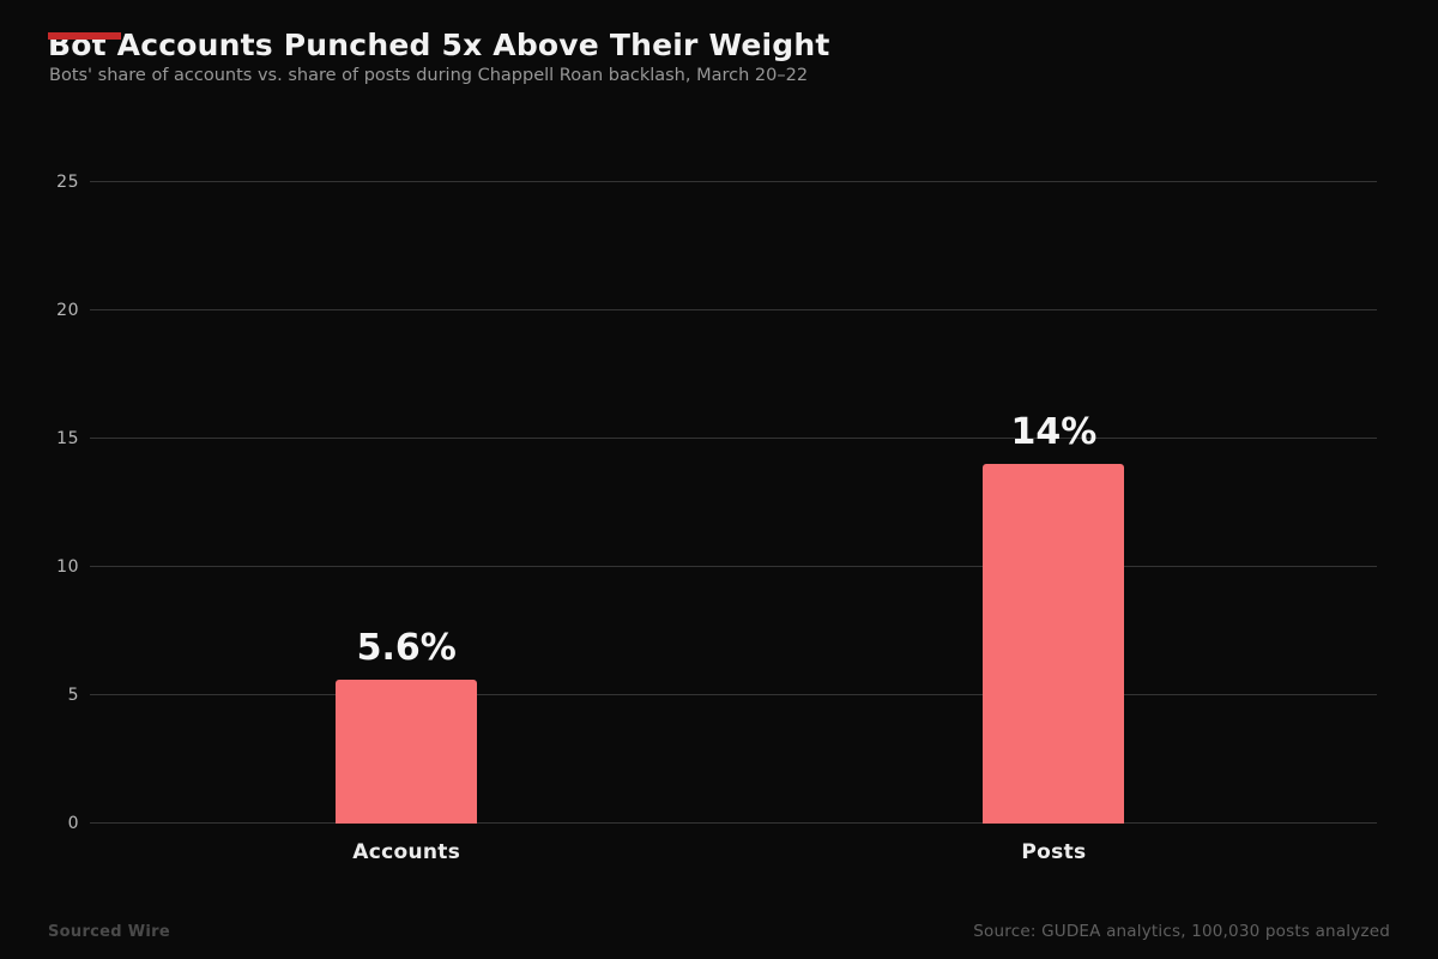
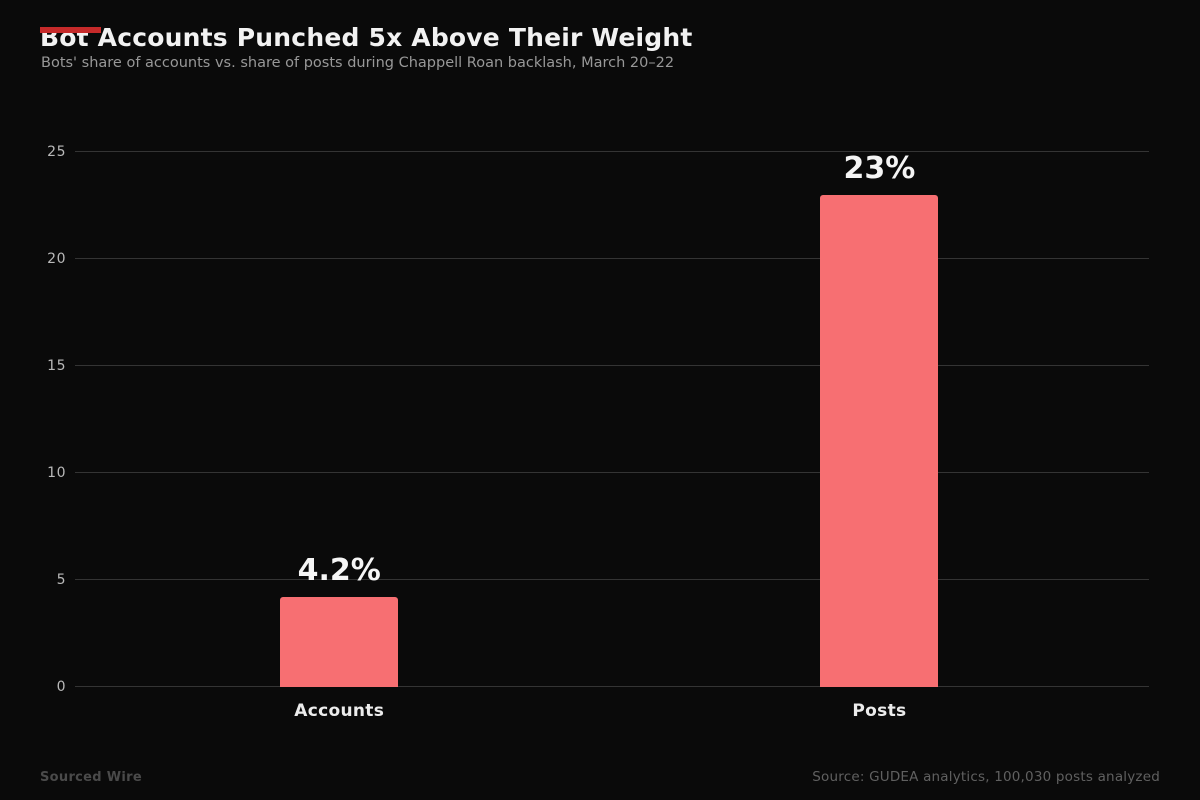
Accounts: 5.6% -> 4.2%
Posts: 14% -> 23%
